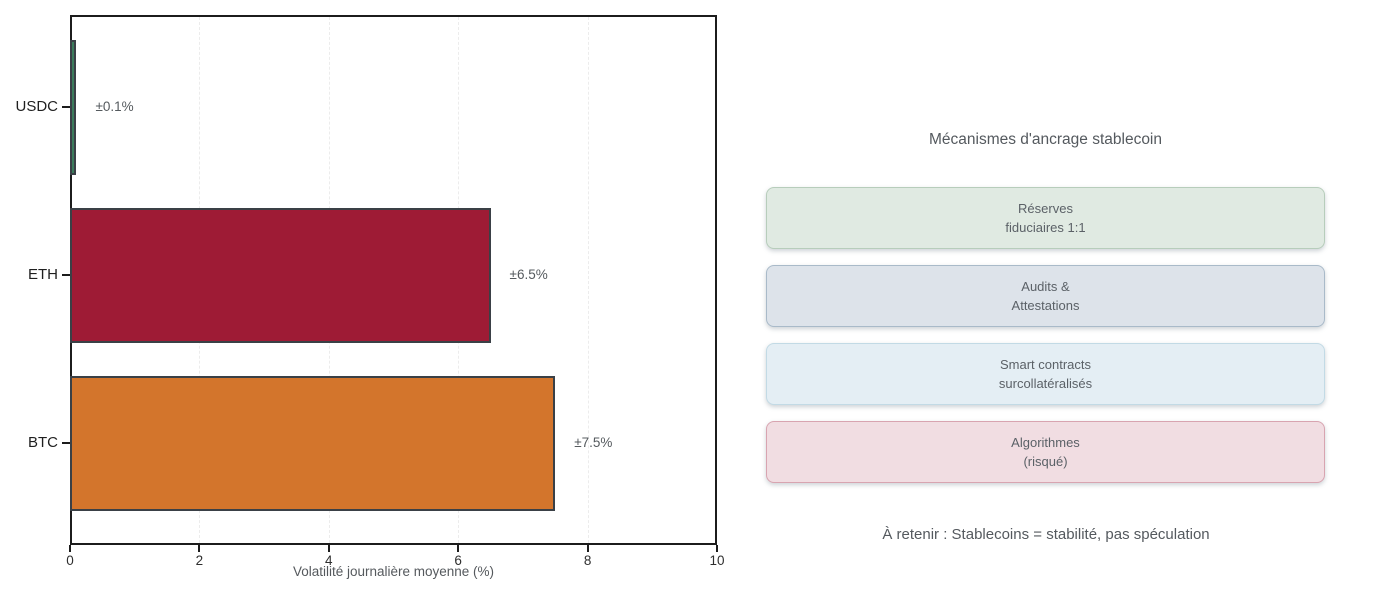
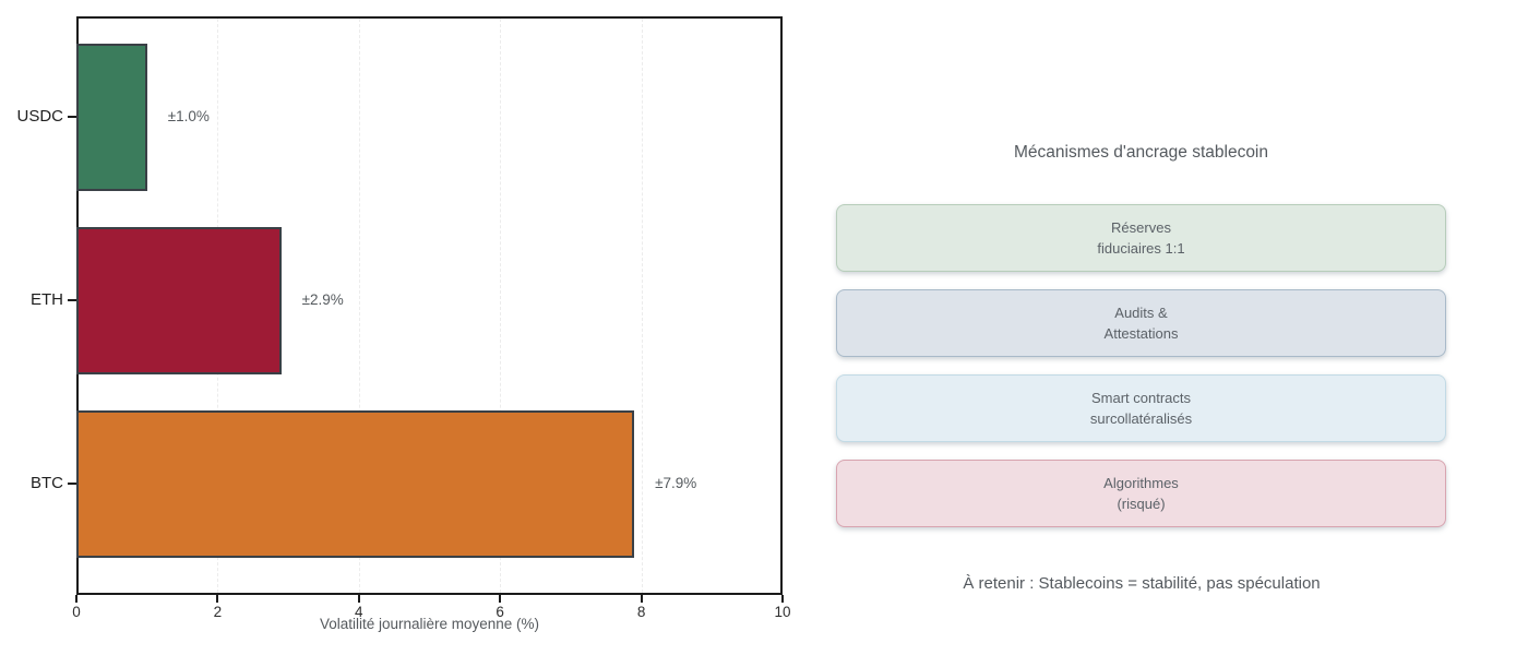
USDC: 0.1 -> 1.0
ETH: 6.5 -> 2.9
BTC: 7.5 -> 7.9
